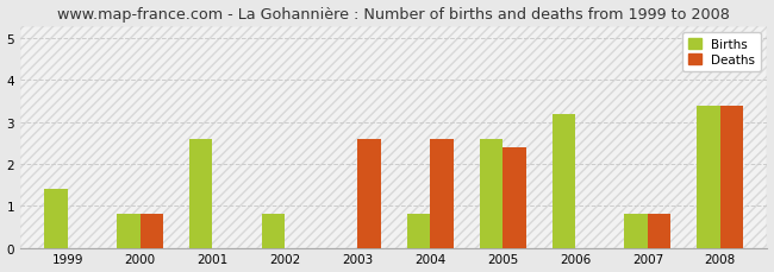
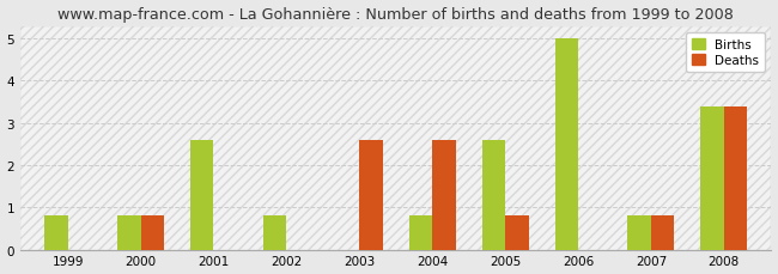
Births/1999: 1.4 -> 0.8
Deaths/2005: 2.4 -> 0.8
Births/2006: 3.2 -> 5.0
